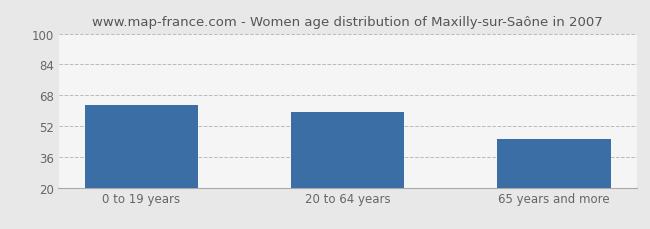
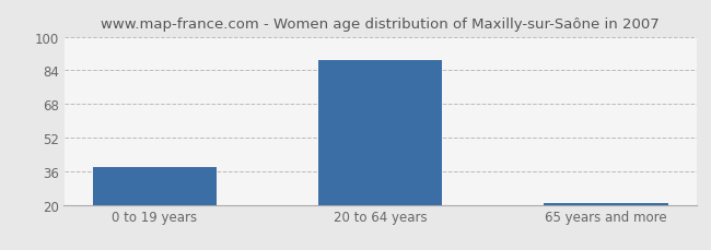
0 to 19 years: 63 -> 38
20 to 64 years: 59 -> 89
65 years and more: 45 -> 21
